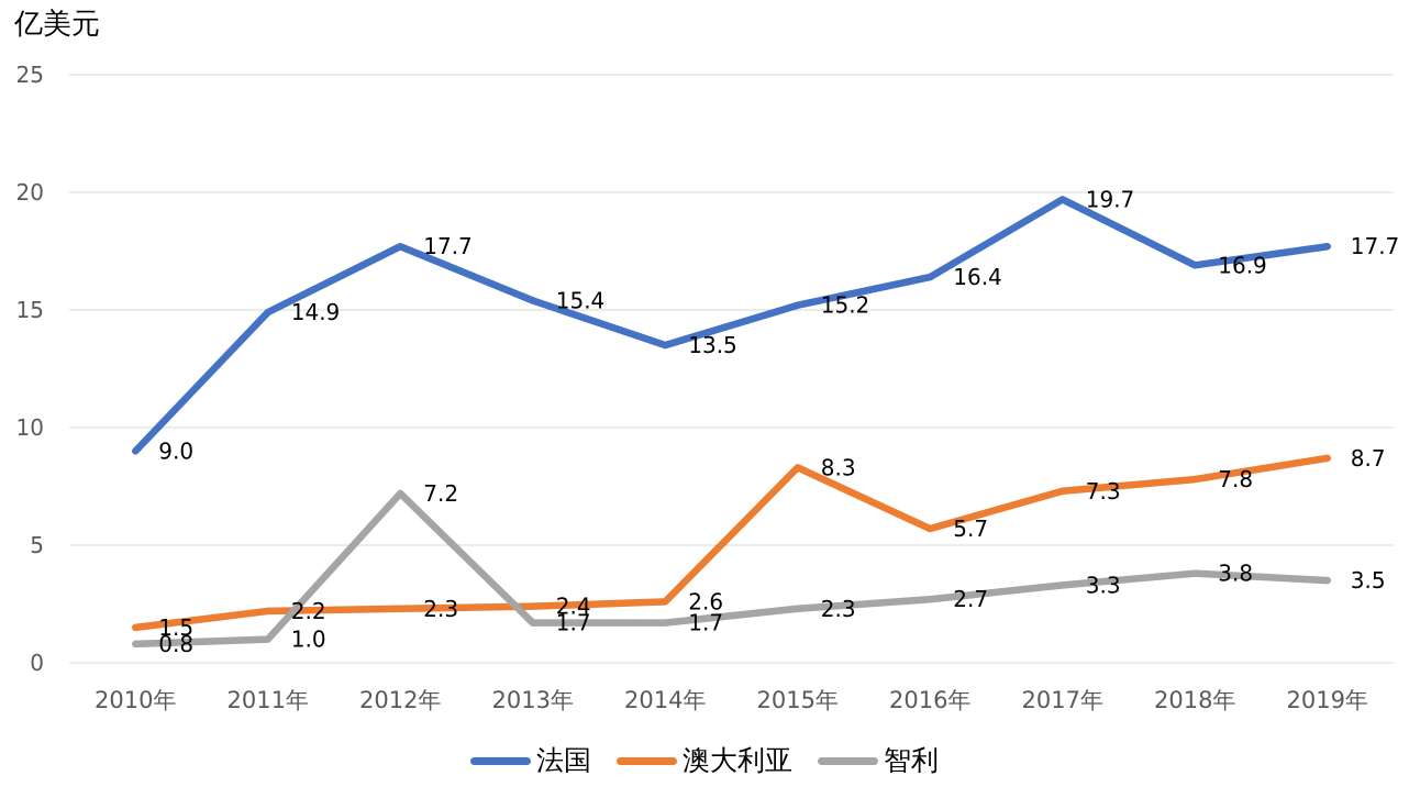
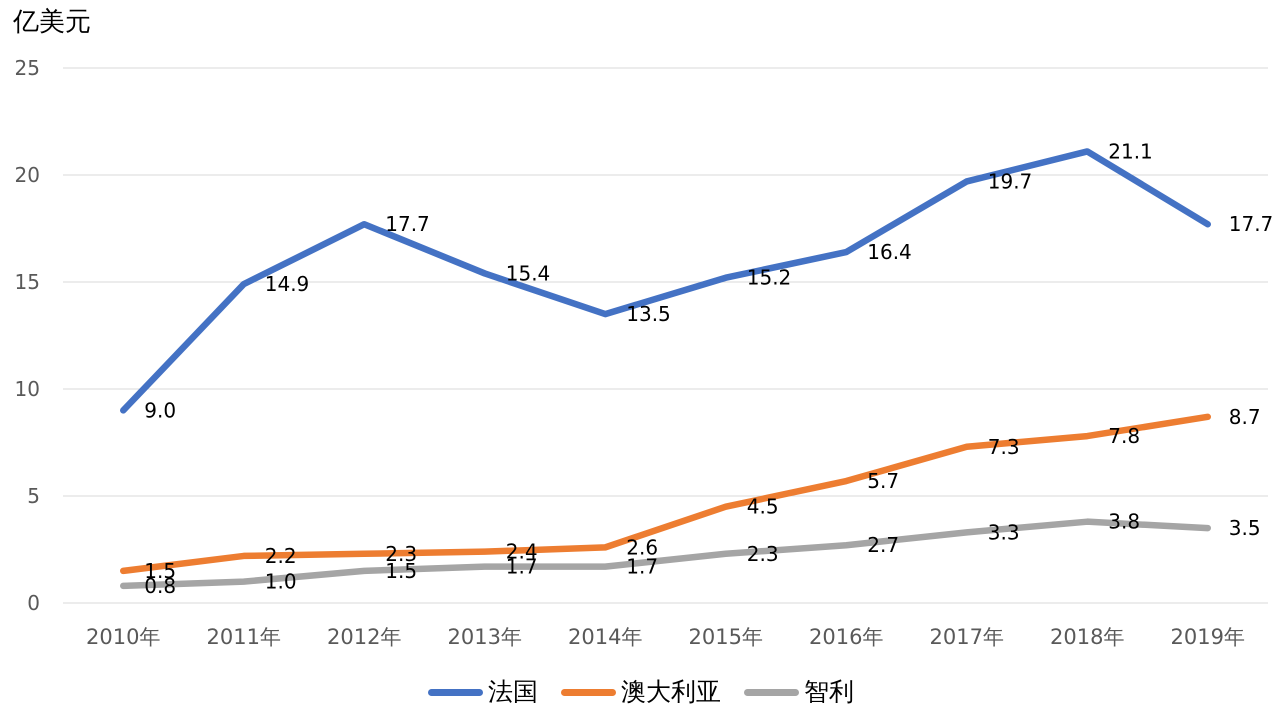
智利/2012年: 7.2 -> 1.5
澳大利亚/2015年: 8.3 -> 4.5
法国/2018年: 16.9 -> 21.1
